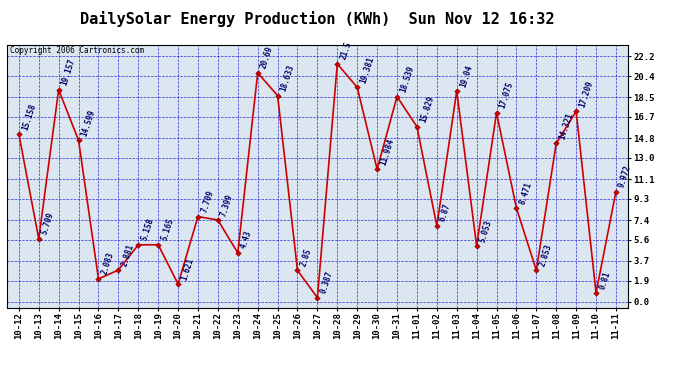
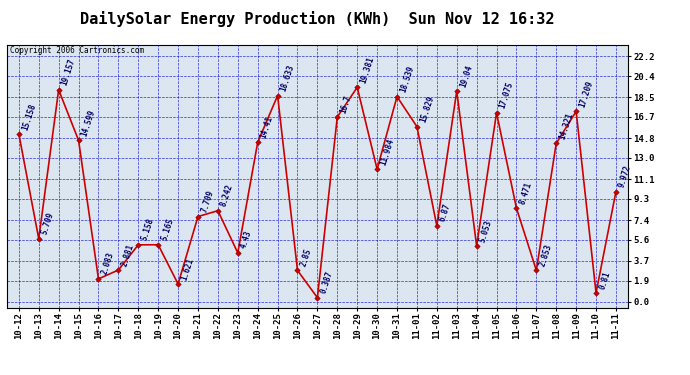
10-22: 7.399 -> 8.242
10-24: 20.69 -> 14.41
10-28: 21.5 -> 16.7
